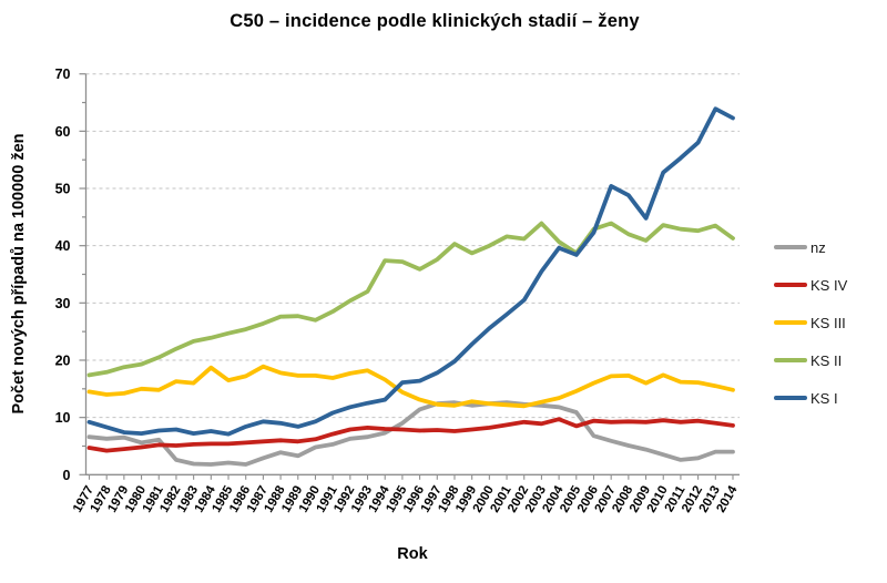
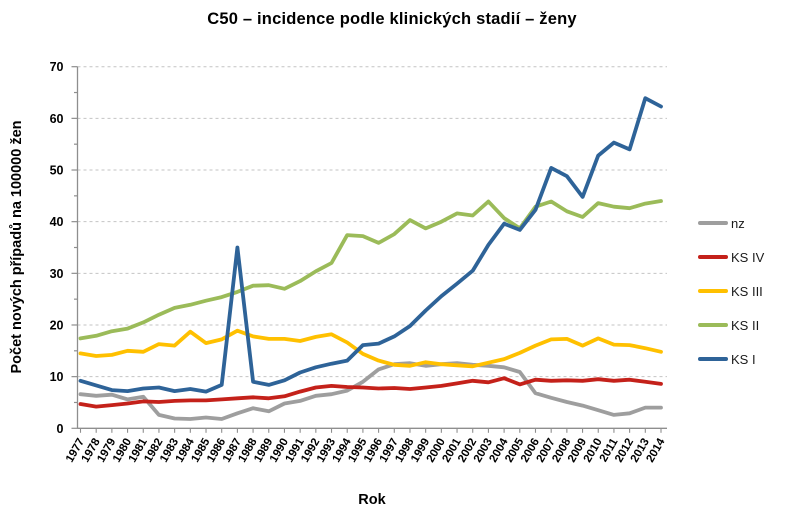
KS I/1987: 9 -> 35
KS I/2012: 58 -> 54
KS II/2014: 41 -> 44
